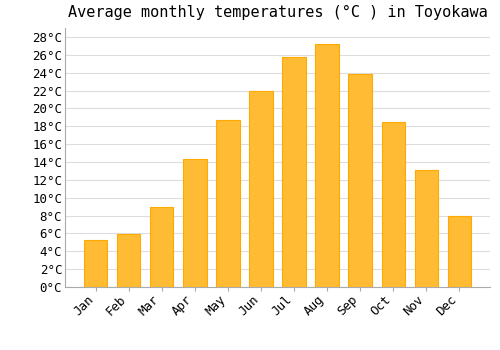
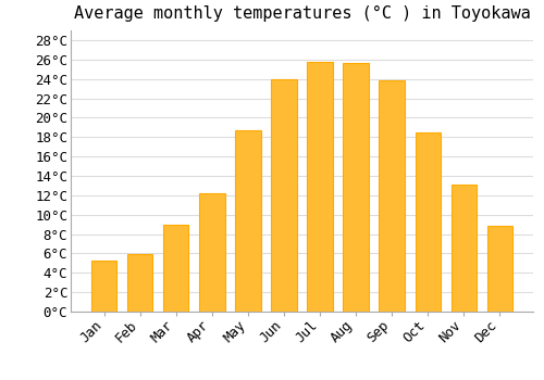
Apr: 14.3°C -> 12.2°C
Jun: 22.0°C -> 24.0°C
Aug: 27.2°C -> 25.6°C
Dec: 7.9°C -> 8.8°C
